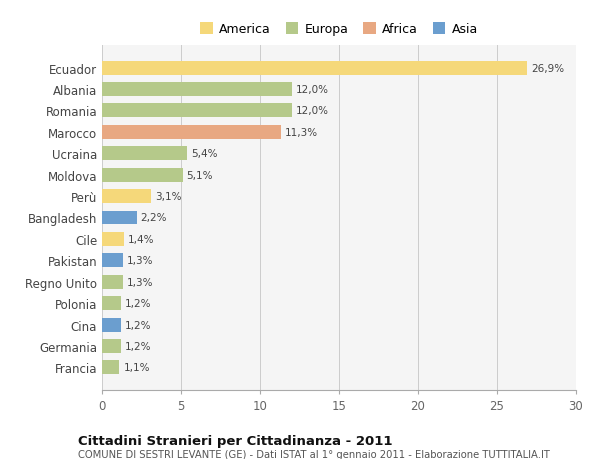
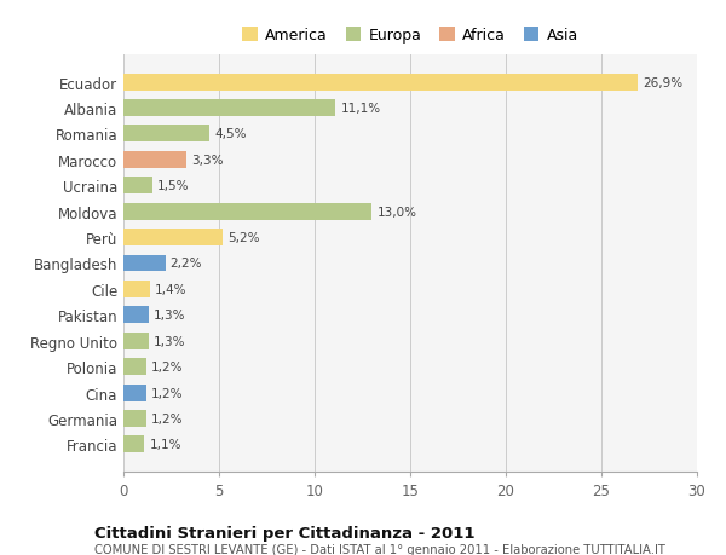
Albania: 12,0% -> 11,1%
Romania: 12,0% -> 4,5%
Marocco: 11,3% -> 3,3%
Ucraina: 5,4% -> 1,5%
Moldova: 5,1% -> 13,0%
Perù: 3,1% -> 5,2%
